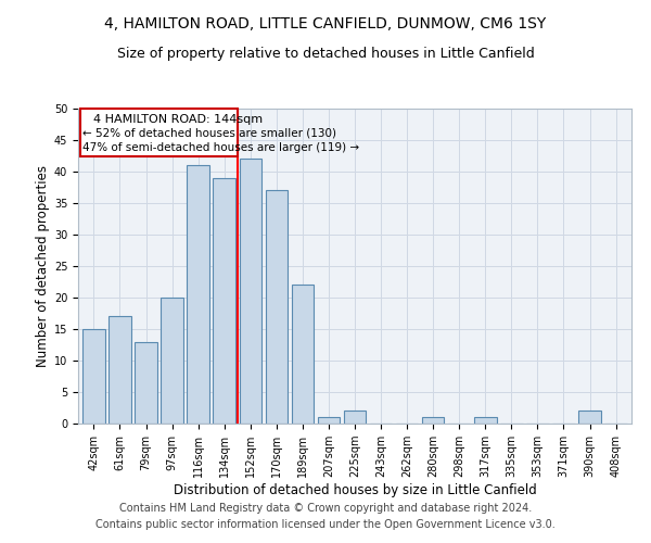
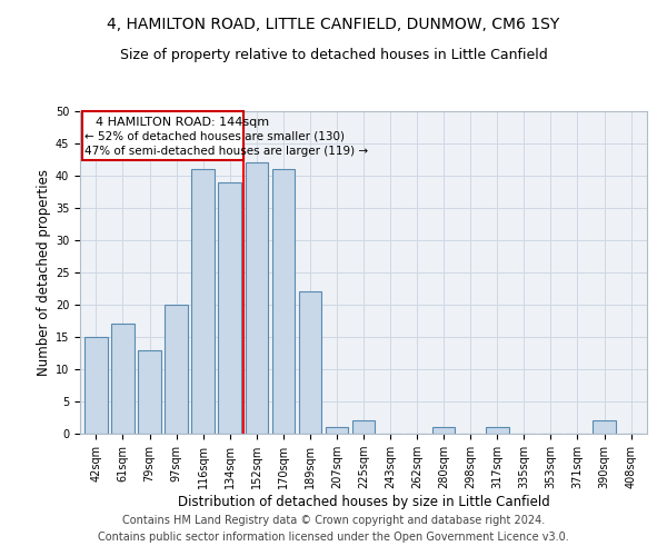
170sqm: 37 -> 41
